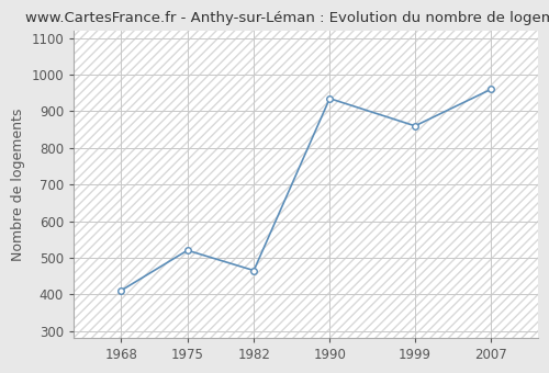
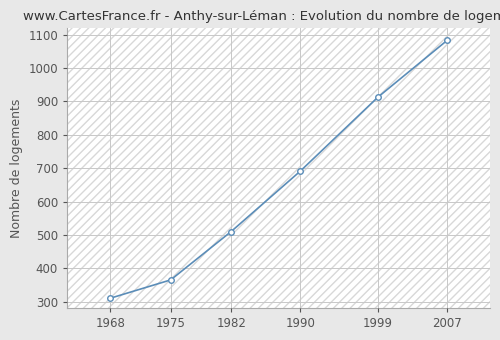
1968: 410 -> 310
1975: 520 -> 365
1982: 465 -> 510
1990: 935 -> 691
1999: 860 -> 913
2007: 960 -> 1083
